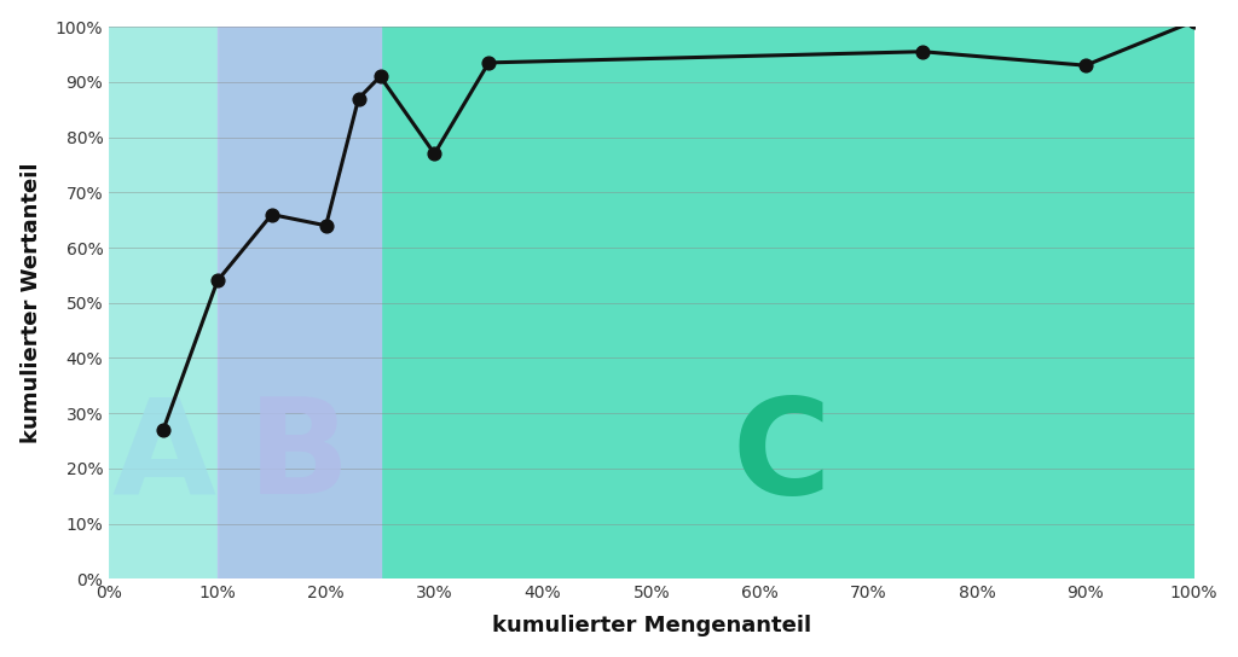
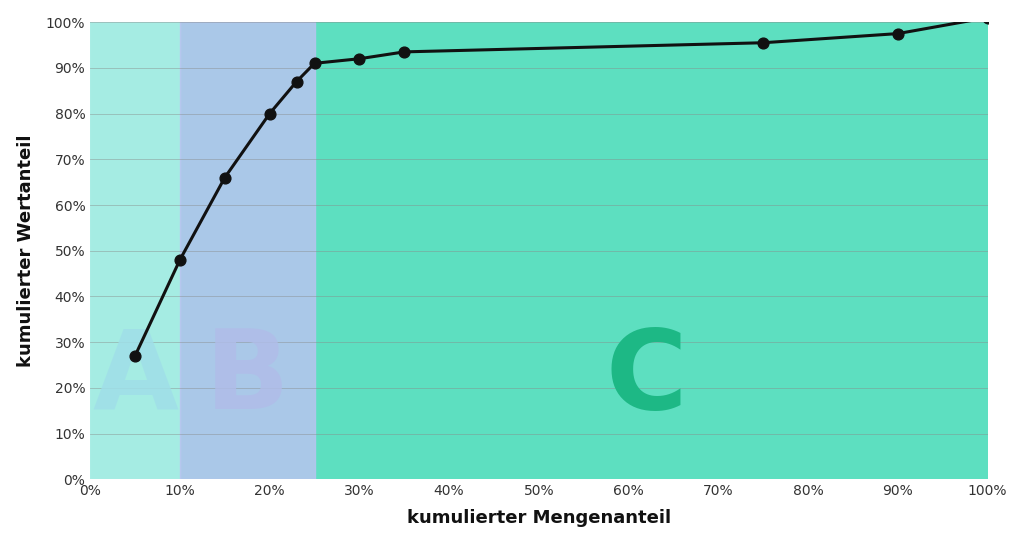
10%: 54.0% -> 48.0%
20%: 64.0% -> 80.0%
30%: 77.0% -> 92.0%
90%: 93.0% -> 97.5%
